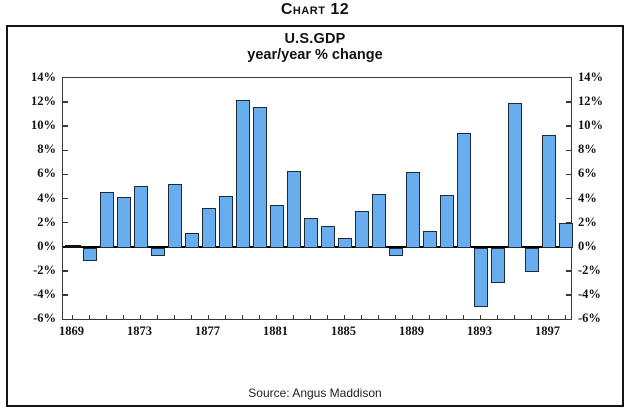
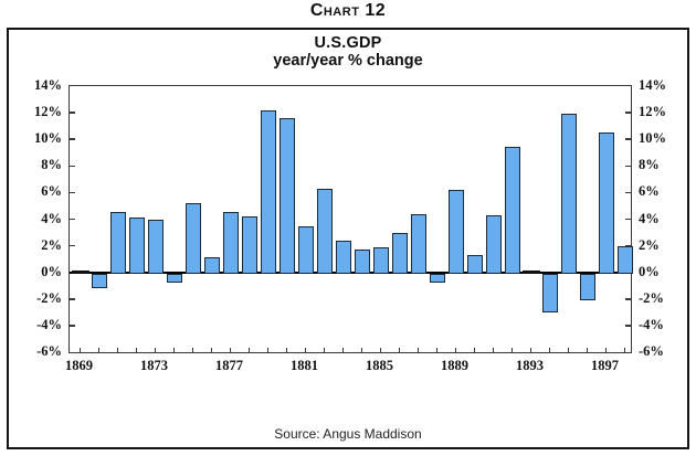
1873: 5.0% -> 4.0%
1877: 3.2% -> 4.5%
1885: 0.7% -> 1.9%
1893: -4.9% -> -0.1%
1897: 9.3% -> 10.5%
